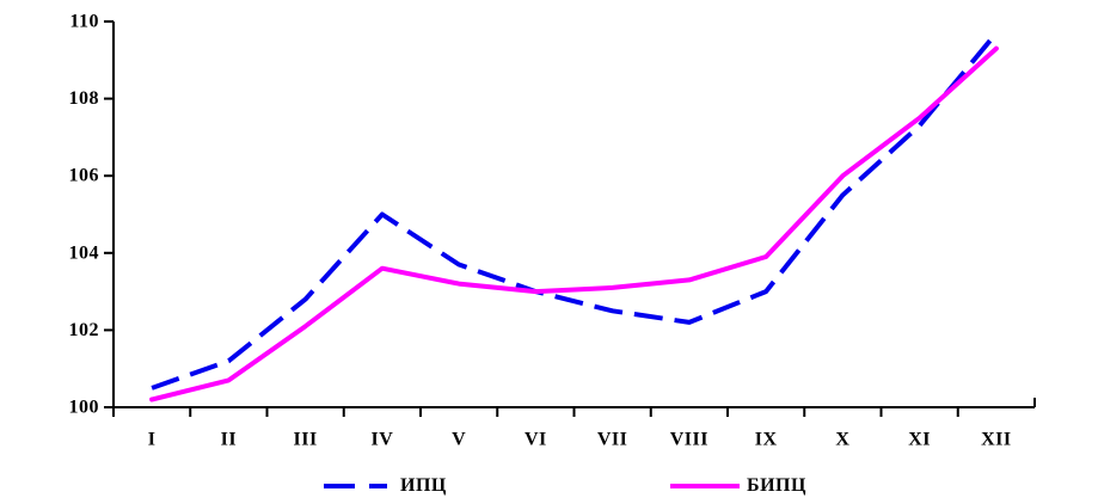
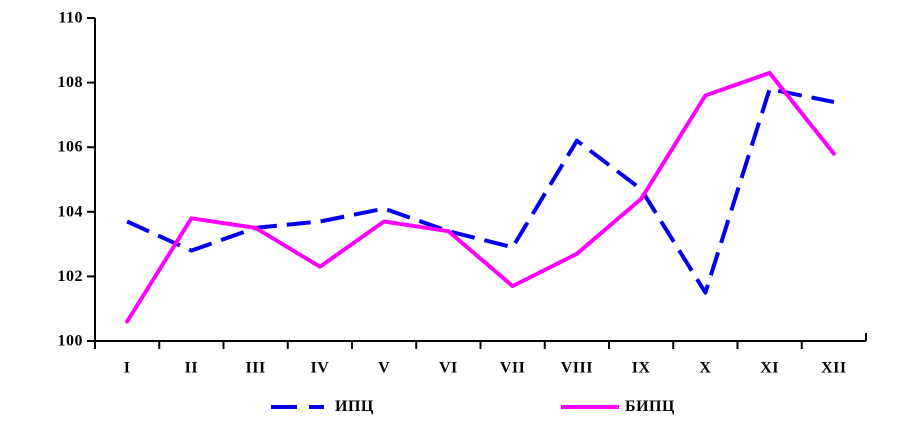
ИПЦ/I: 100.5 -> 103.7
БИПЦ/I: 100.2 -> 100.6
ИПЦ/II: 101.2 -> 102.8
БИПЦ/II: 100.7 -> 103.8
ИПЦ/III: 102.8 -> 103.5
БИПЦ/III: 102.1 -> 103.5
ИПЦ/IV: 105.0 -> 103.7
БИПЦ/IV: 103.6 -> 102.3
ИПЦ/V: 103.7 -> 104.1
БИПЦ/V: 103.2 -> 103.7
ИПЦ/VI: 103.0 -> 103.4
БИПЦ/VI: 103.0 -> 103.4
ИПЦ/VII: 102.5 -> 102.9
БИПЦ/VII: 103.1 -> 101.7
ИПЦ/VIII: 102.2 -> 106.2
БИПЦ/VIII: 103.3 -> 102.7
ИПЦ/IX: 103.0 -> 104.7
БИПЦ/IX: 103.9 -> 104.4
ИПЦ/X: 105.5 -> 101.5
БИПЦ/X: 106.0 -> 107.6
ИПЦ/XI: 107.3 -> 107.8
БИПЦ/XI: 107.5 -> 108.3
ИПЦ/XII: 109.7 -> 107.4
БИПЦ/XII: 109.3 -> 105.8
